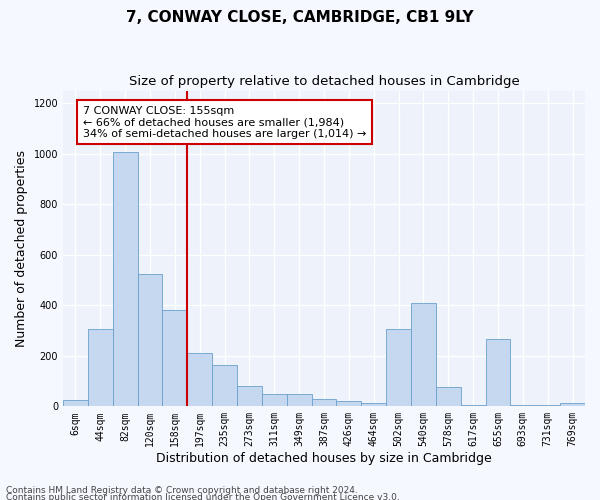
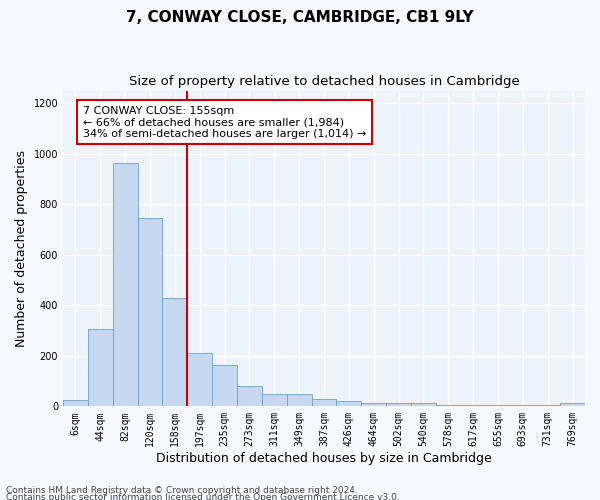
82sqm: 1005 -> 965
120sqm: 525 -> 745
158sqm: 380 -> 430
502sqm: 305 -> 15
540sqm: 410 -> 15
578sqm: 75 -> 5
655sqm: 265 -> 5
